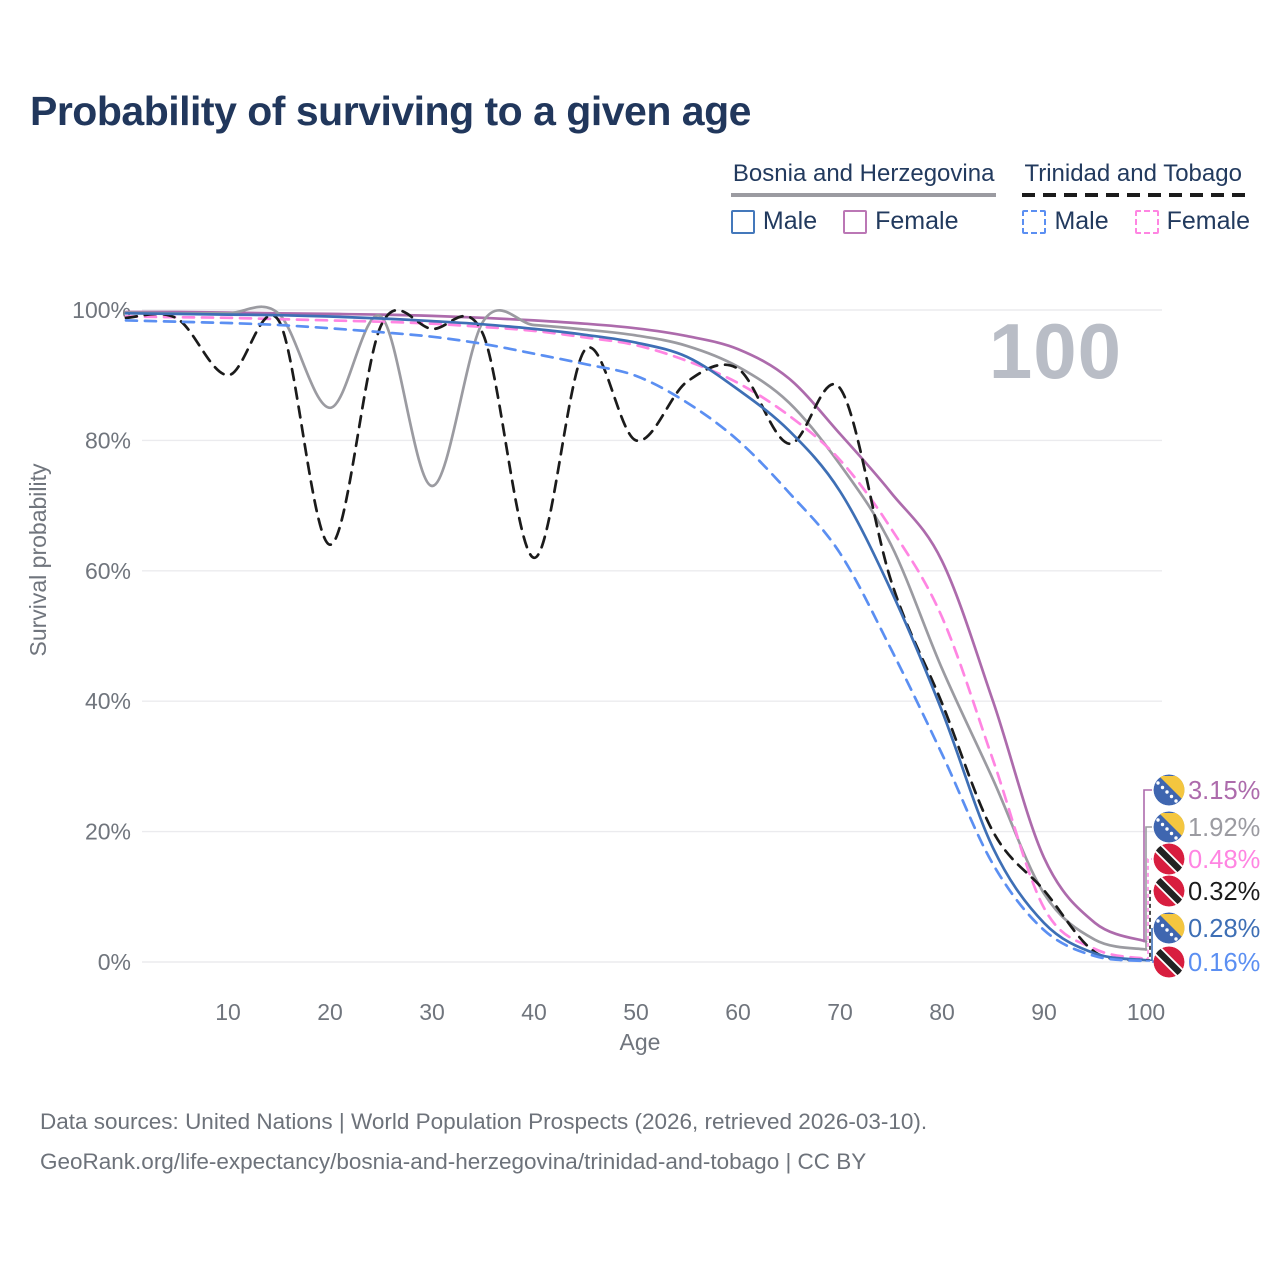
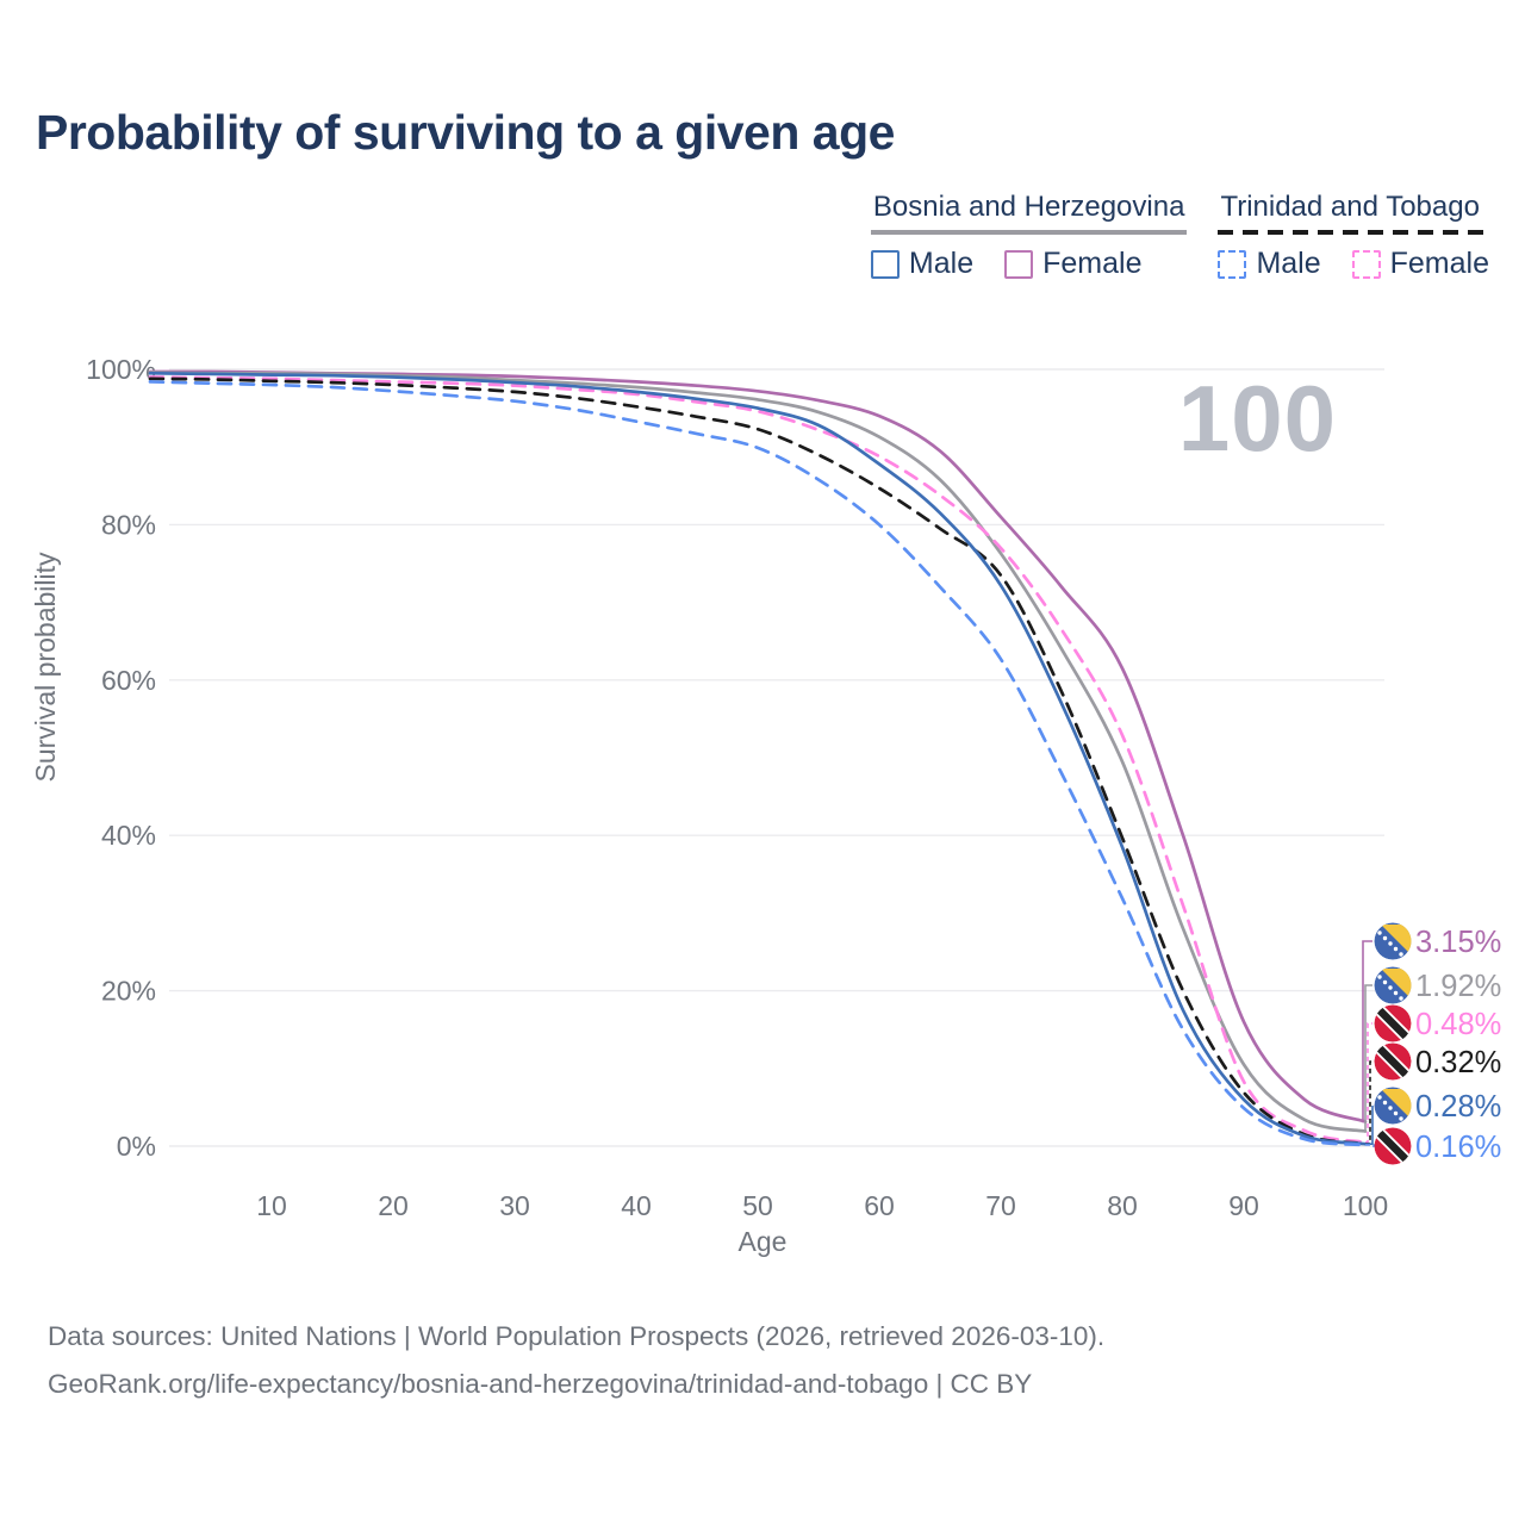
Trinidad and Tobago/10: 90% -> 98%
Bosnia and Herzegovina/20: 85% -> 99%
Trinidad and Tobago/20: 64% -> 98%
Bosnia and Herzegovina/30: 73% -> 99%
Trinidad and Tobago/40: 62% -> 95%
Trinidad and Tobago/50: 80% -> 92%
Trinidad and Tobago/60: 91% -> 85%
Trinidad and Tobago/70: 88% -> 74%
Bosnia and Herzegovina/80: 45% -> 50%
Trinidad and Tobago/90: 11% -> 7%
